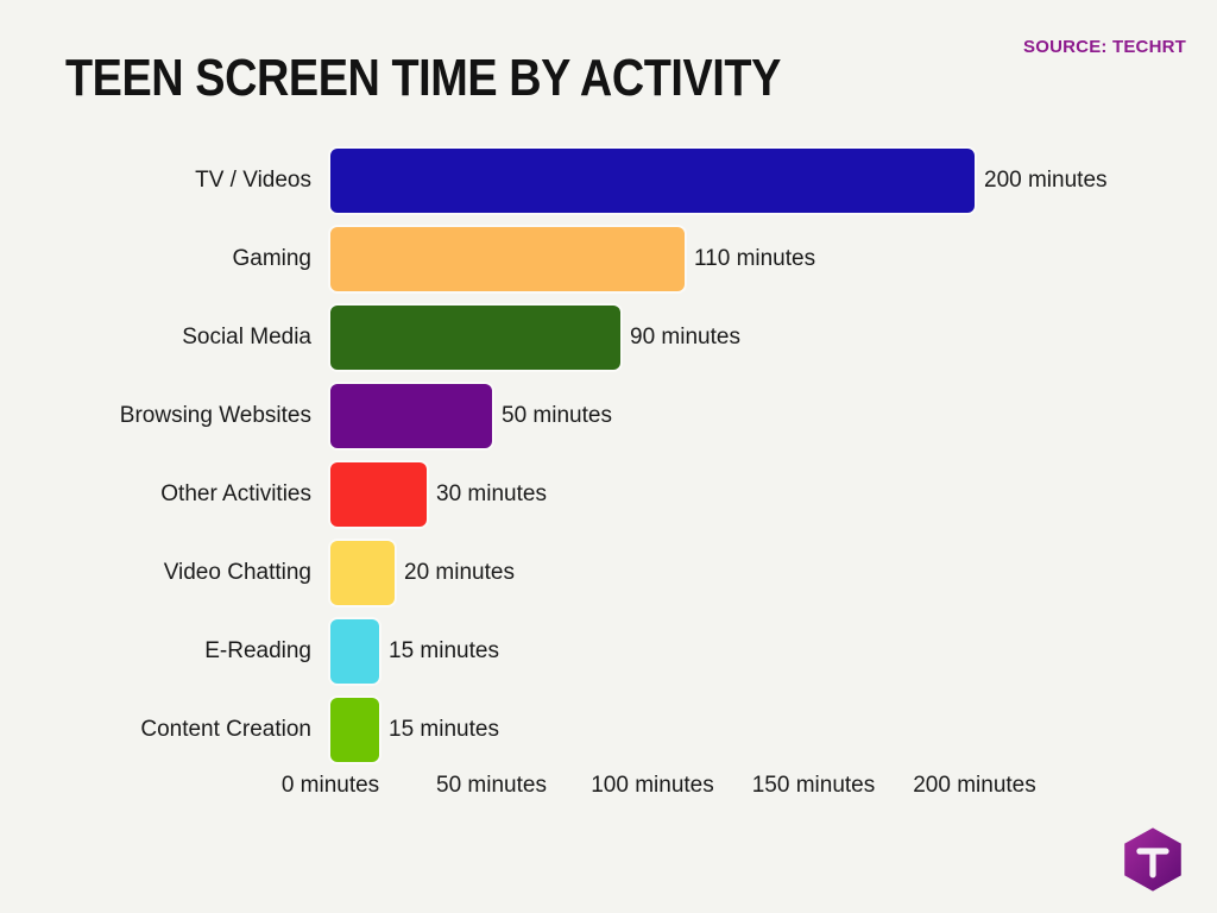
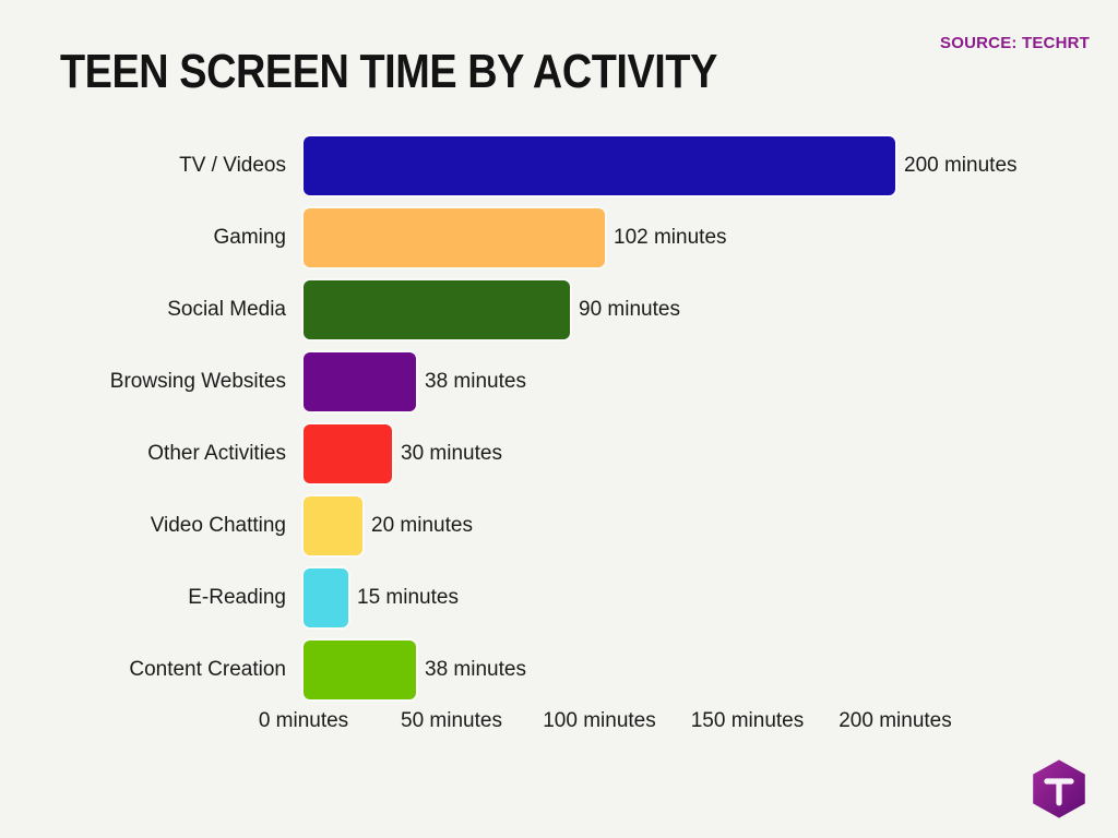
Gaming: 110 -> 102
Browsing Websites: 50 -> 38
Content Creation: 15 -> 38
